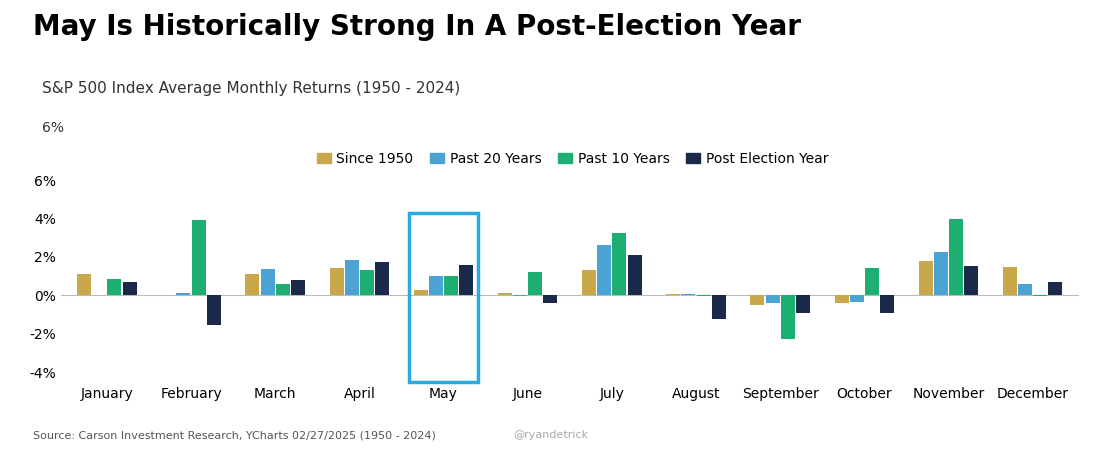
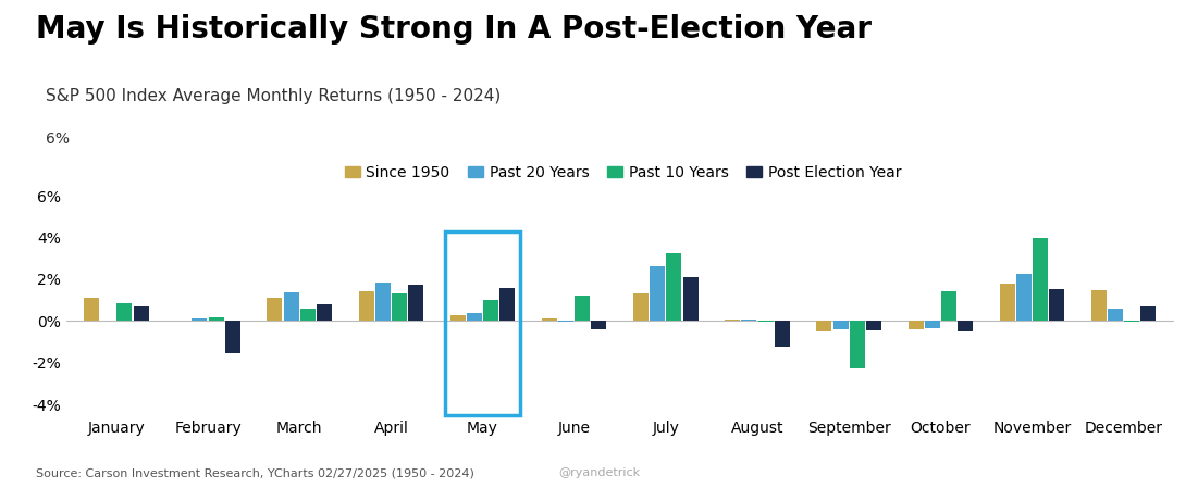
Past 10 Years/February: 3.9% -> 0.1%
Past 20 Years/May: 1.0% -> 0.4%
Post Election Year/September: -0.9% -> -0.5%
Post Election Year/October: -0.9% -> -0.5%
